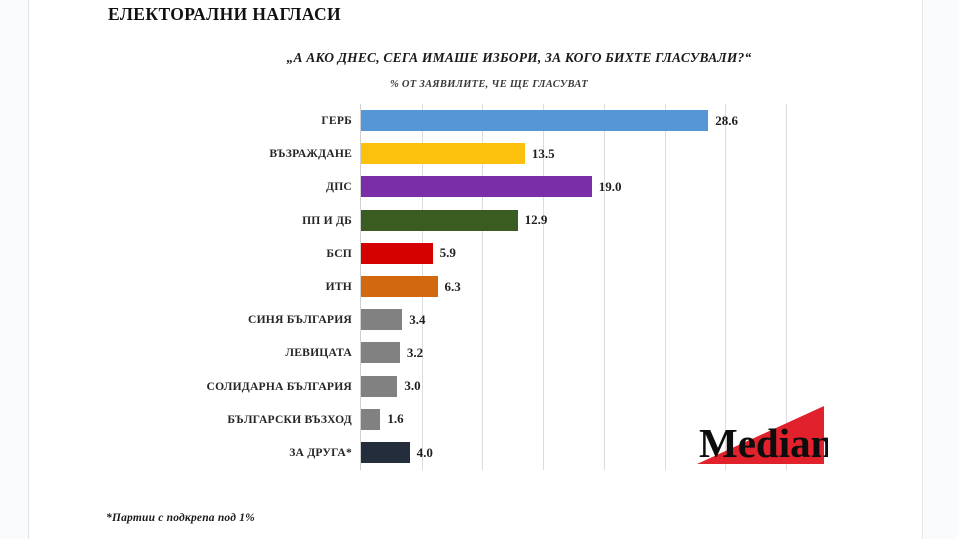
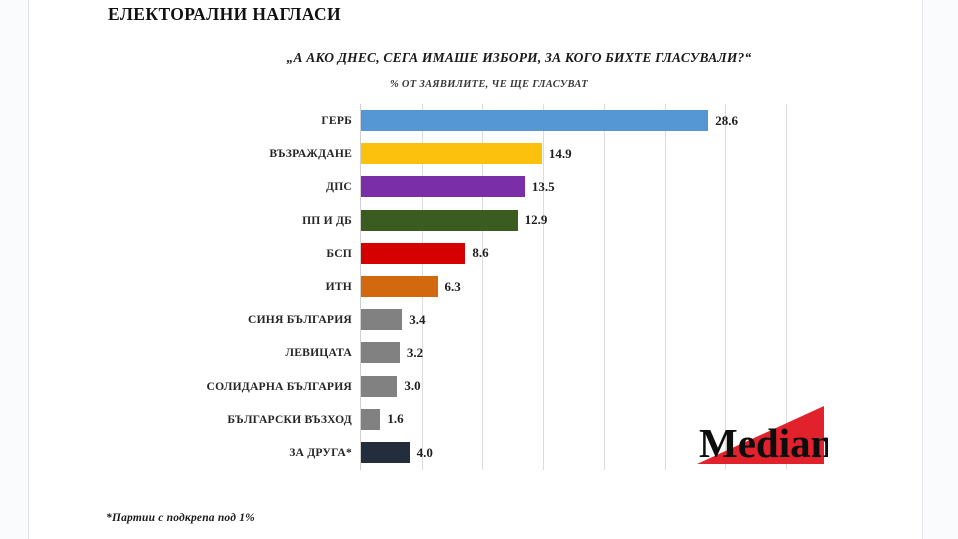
ВЪЗРАЖДАНЕ: 13.5 -> 14.9
ДПС: 19.0 -> 13.5
БСП: 5.9 -> 8.6
